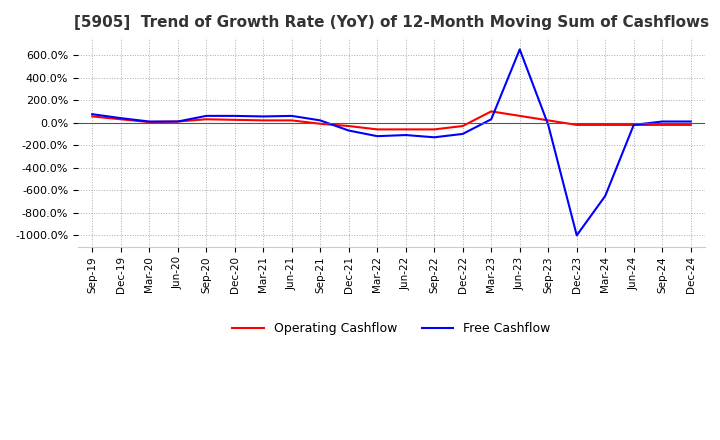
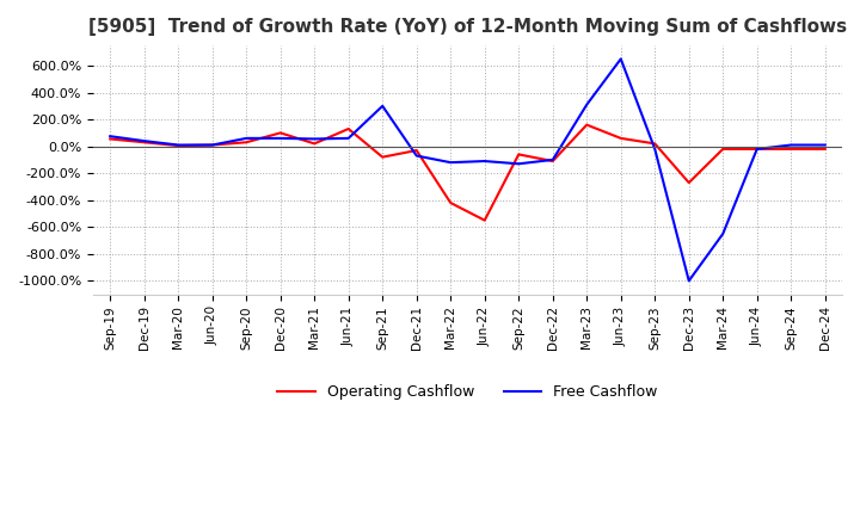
Operating Cashflow/Dec-20: 20% -> 100%
Operating Cashflow/Jun-21: 20% -> 130%
Operating Cashflow/Sep-21: -10% -> -80%
Free Cashflow/Sep-21: 20% -> 300%
Operating Cashflow/Mar-22: -60% -> -420%
Operating Cashflow/Jun-22: -60% -> -550%
Operating Cashflow/Dec-22: -30% -> -110%
Operating Cashflow/Mar-23: 100% -> 160%
Free Cashflow/Mar-23: 30% -> 310%
Operating Cashflow/Dec-23: -20% -> -270%
